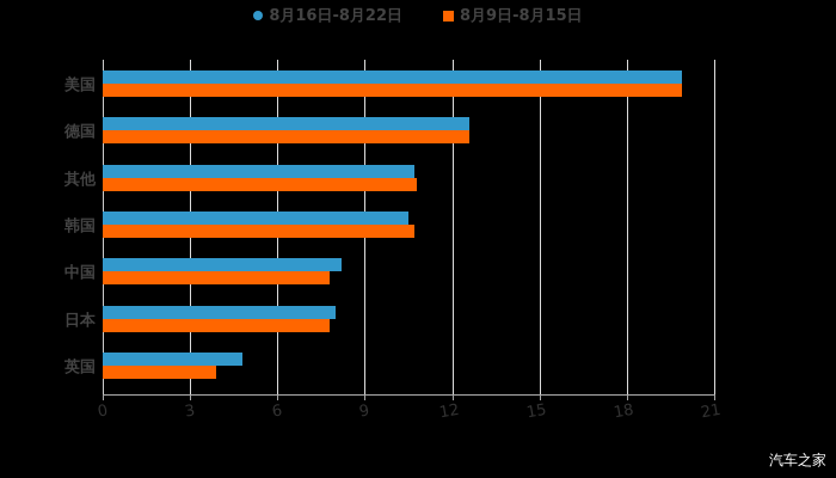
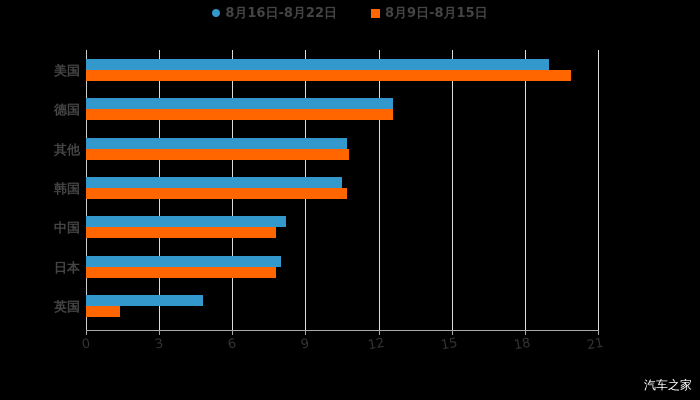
8月16日-8月22日/美国: 19.9 -> 19.0
8月9日-8月15日/英国: 3.9 -> 1.4
